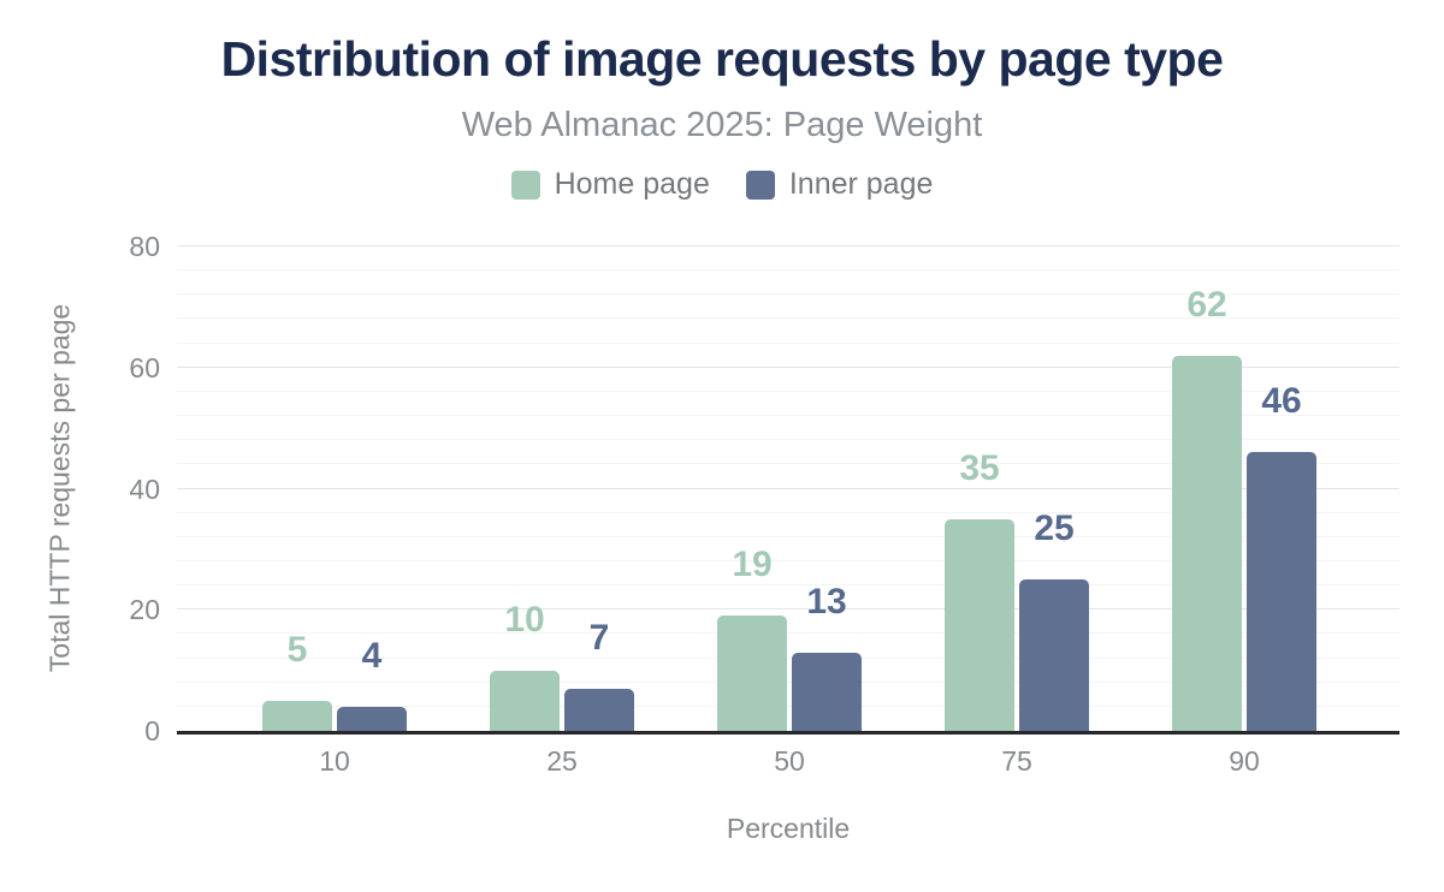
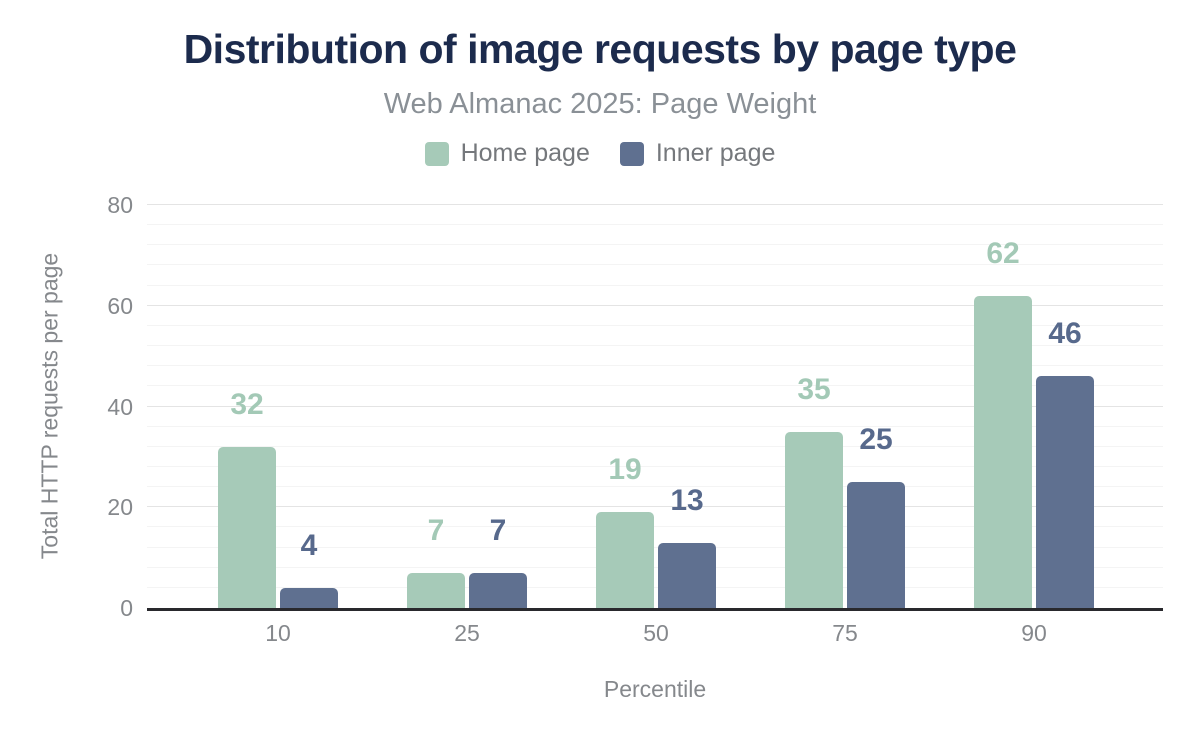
Home page/10: 5 -> 32
Home page/25: 10 -> 7
